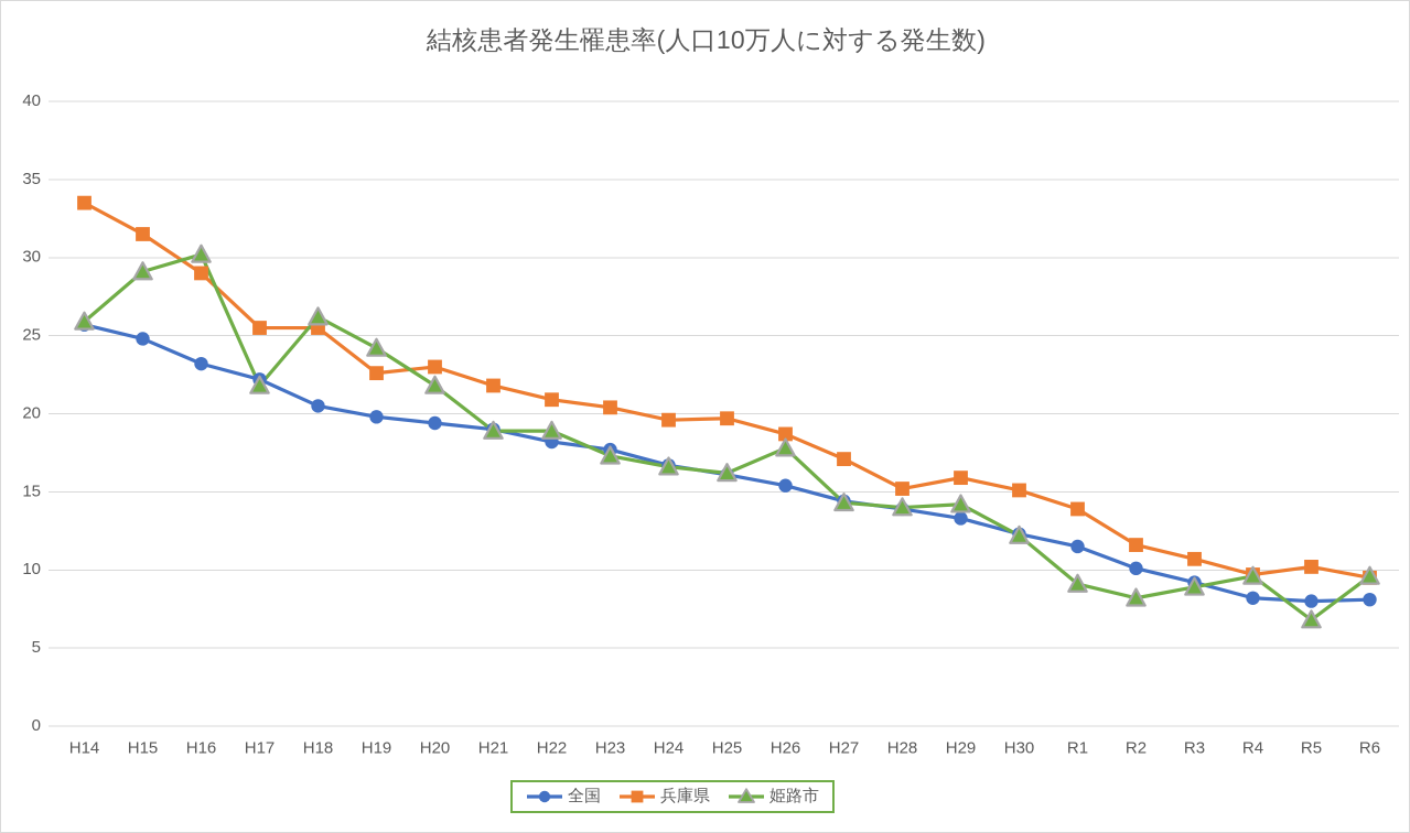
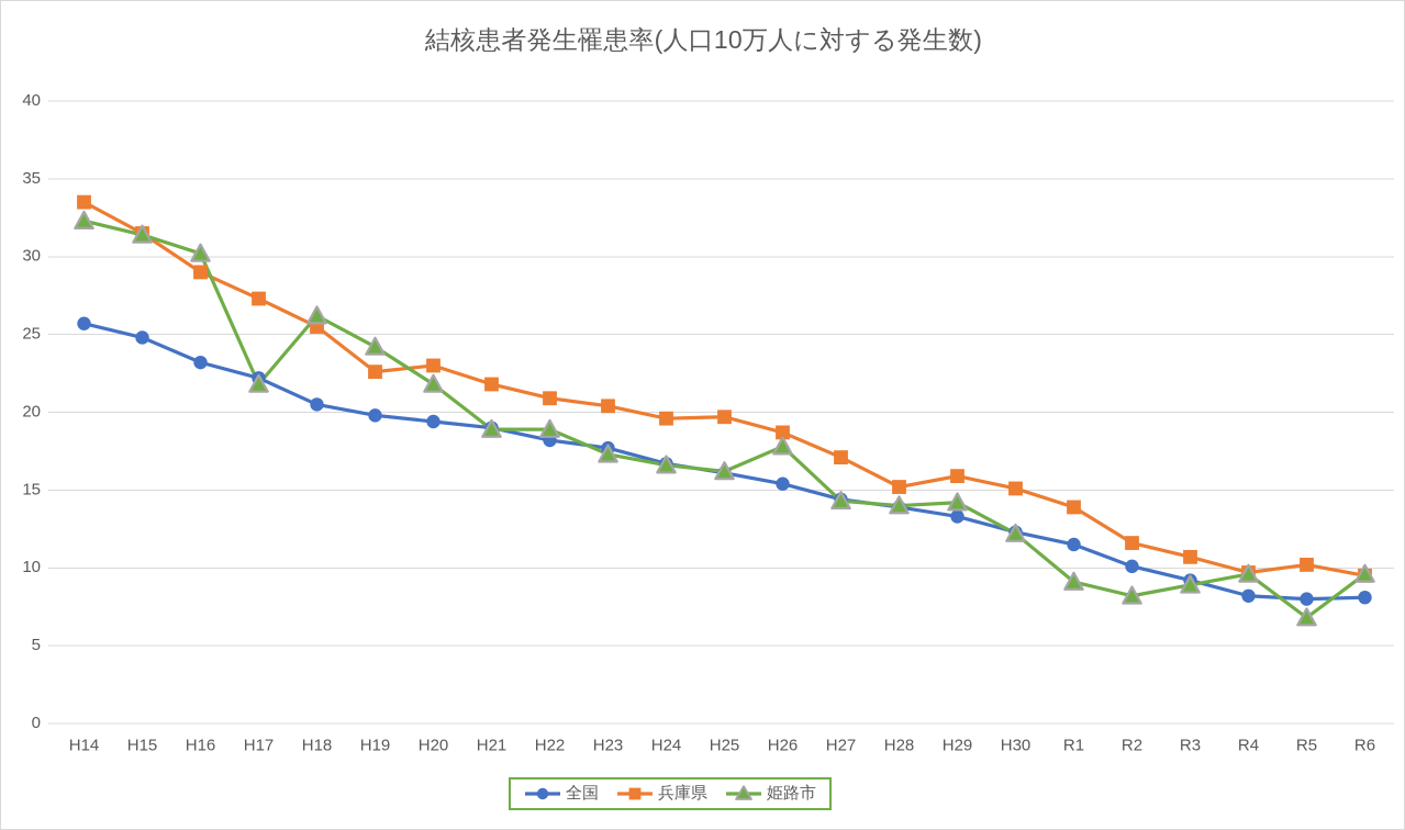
姫路市/H14: 25.9 -> 32.3
姫路市/H15: 29.1 -> 31.4
兵庫県/H17: 25.5 -> 27.3
